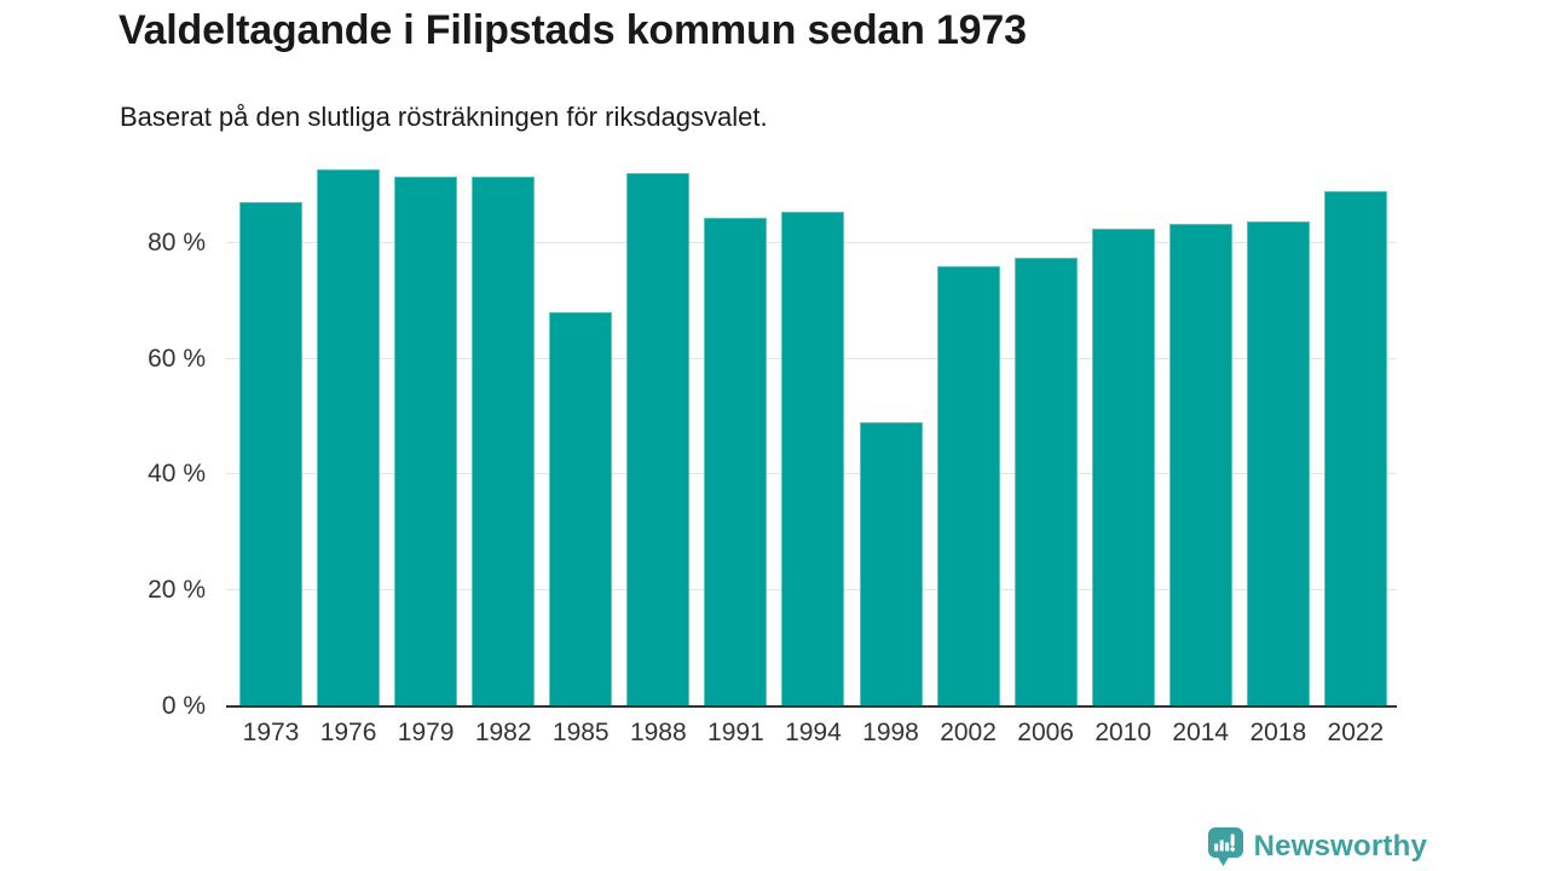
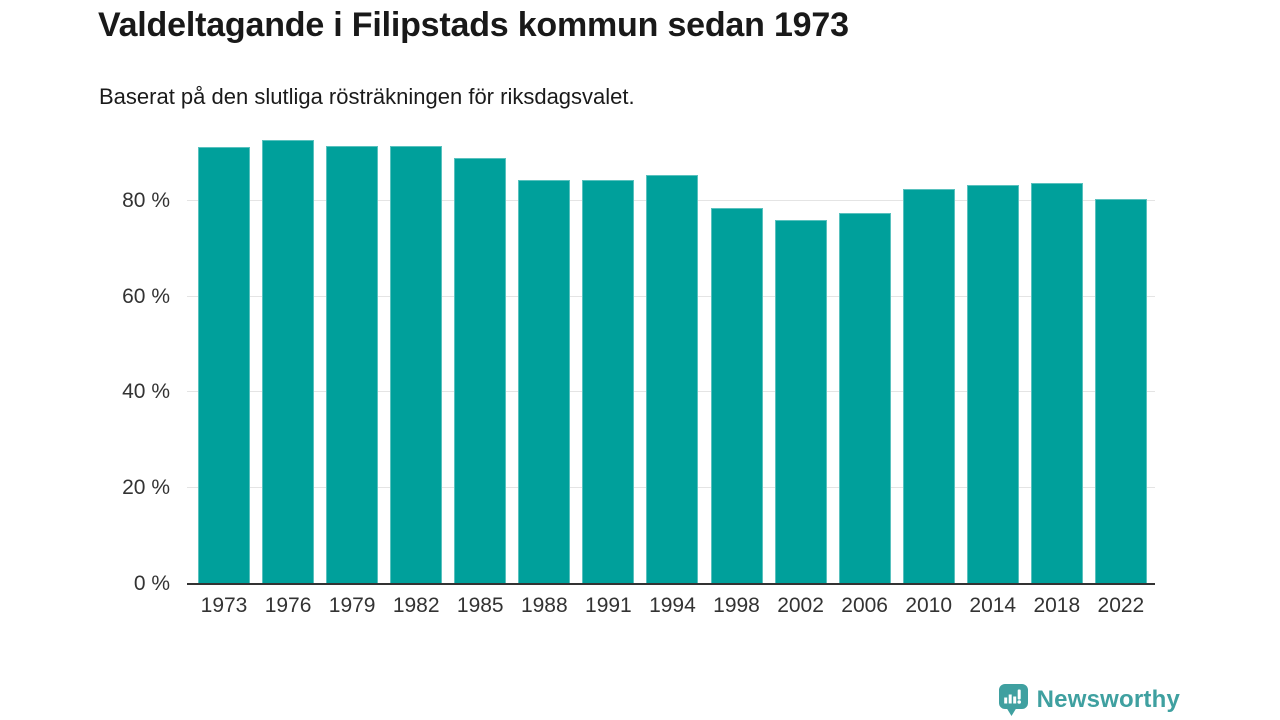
1973: 87% -> 91%
1985: 68% -> 89%
1988: 92% -> 84%
1998: 49% -> 78%
2022: 89% -> 80%
